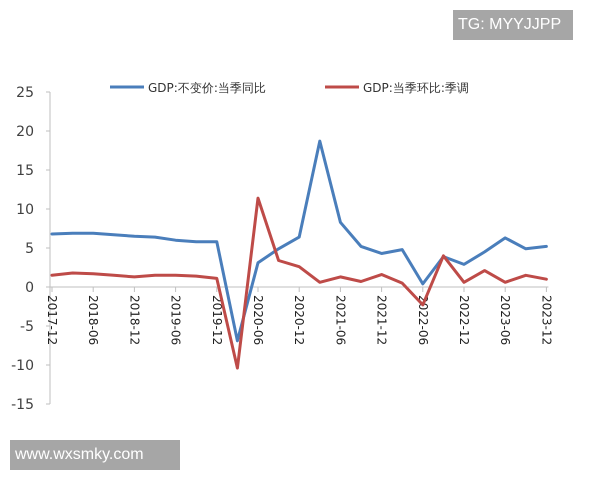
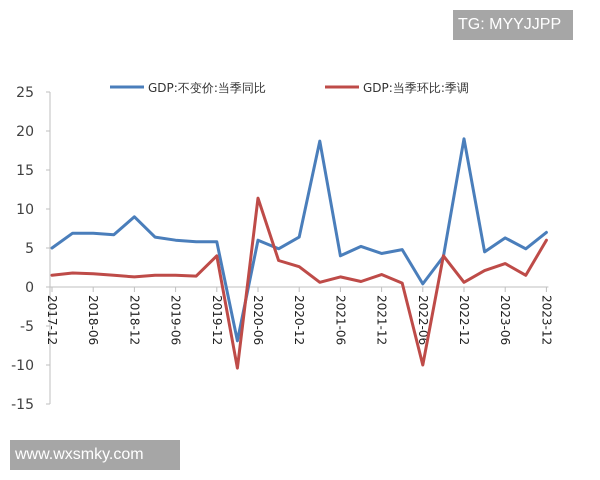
GDP:不变价:当季同比/2017-12: 7 -> 5
GDP:不变价:当季同比/2018-12: 6 -> 9
GDP:当季环比:季调/2019-12: 1 -> 4
GDP:不变价:当季同比/2020-06: 3 -> 6
GDP:不变价:当季同比/2021-06: 8 -> 4
GDP:当季环比:季调/2022-06: -2 -> -10
GDP:不变价:当季同比/2022-12: 3 -> 19
GDP:当季环比:季调/2023-06: 1 -> 3
GDP:不变价:当季同比/2023-12: 5 -> 7
GDP:当季环比:季调/2023-12: 1 -> 6
